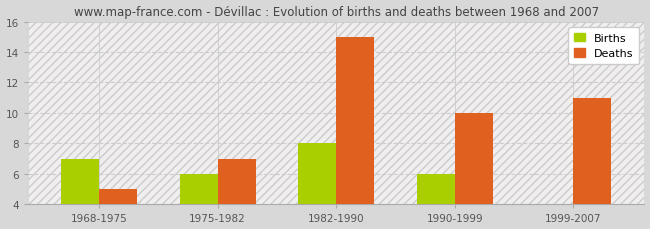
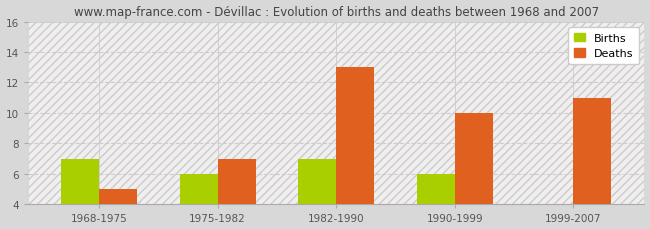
Births/1982-1990: 8 -> 7
Deaths/1982-1990: 15 -> 13
